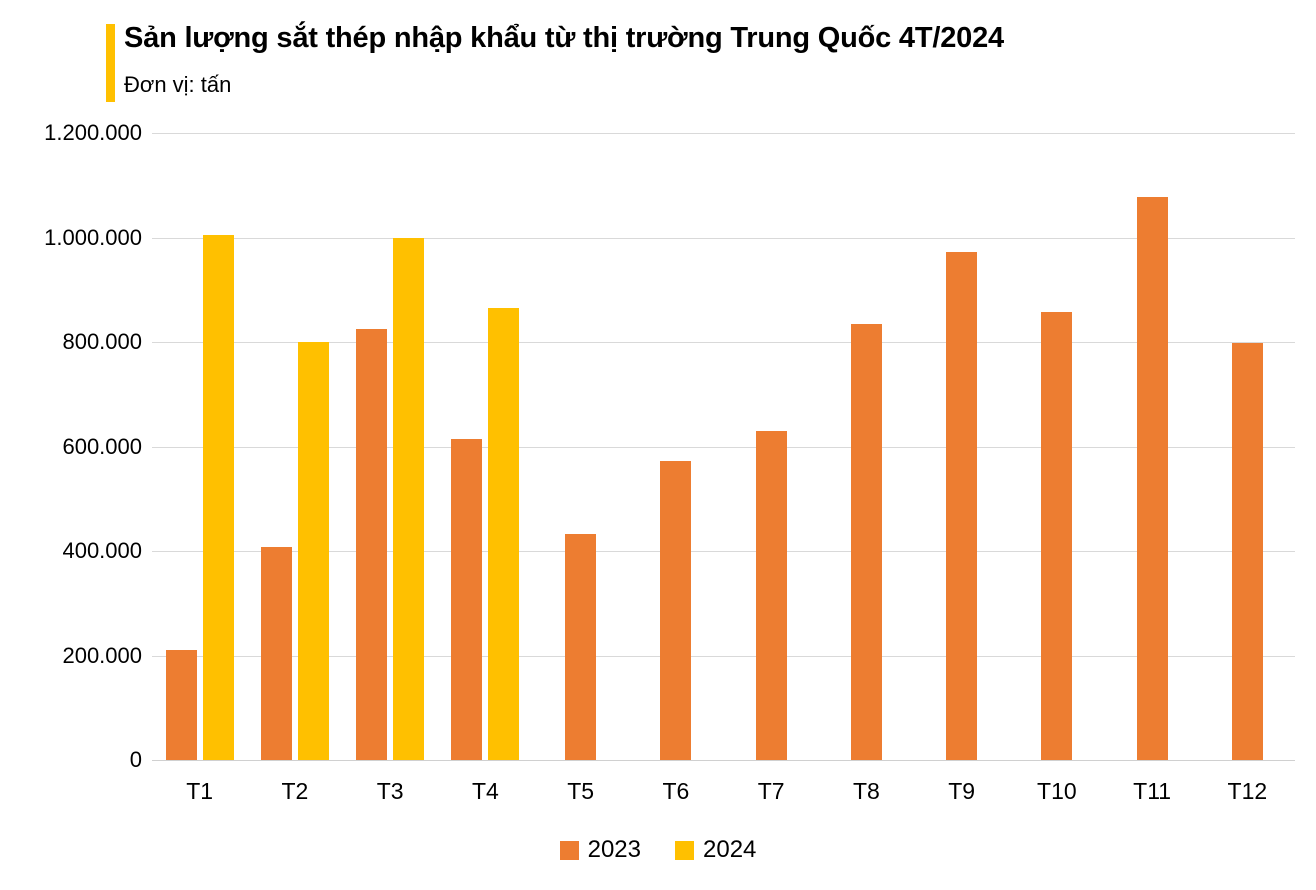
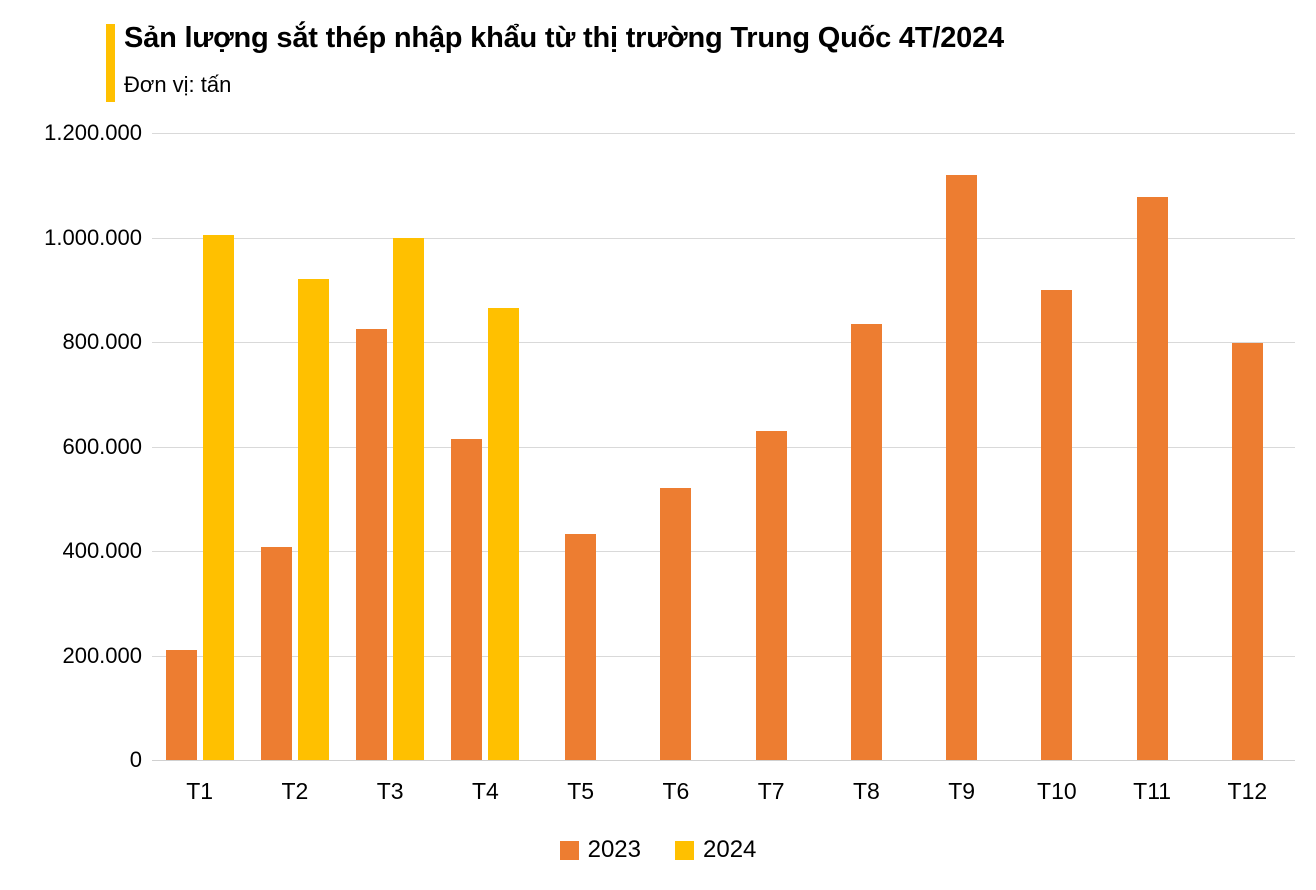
2024/T2: 800000 -> 920000
2023/T6: 570000 -> 520000
2023/T9: 970000 -> 1120000
2023/T10: 860000 -> 900000
